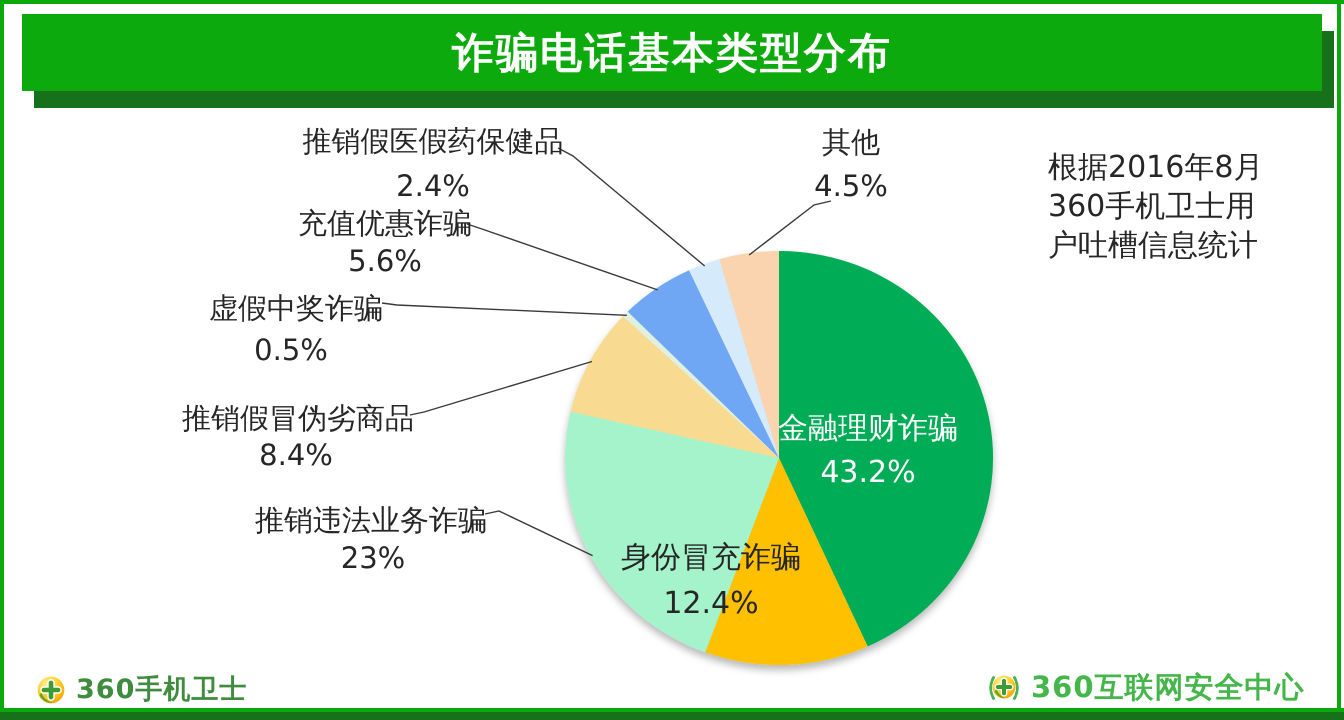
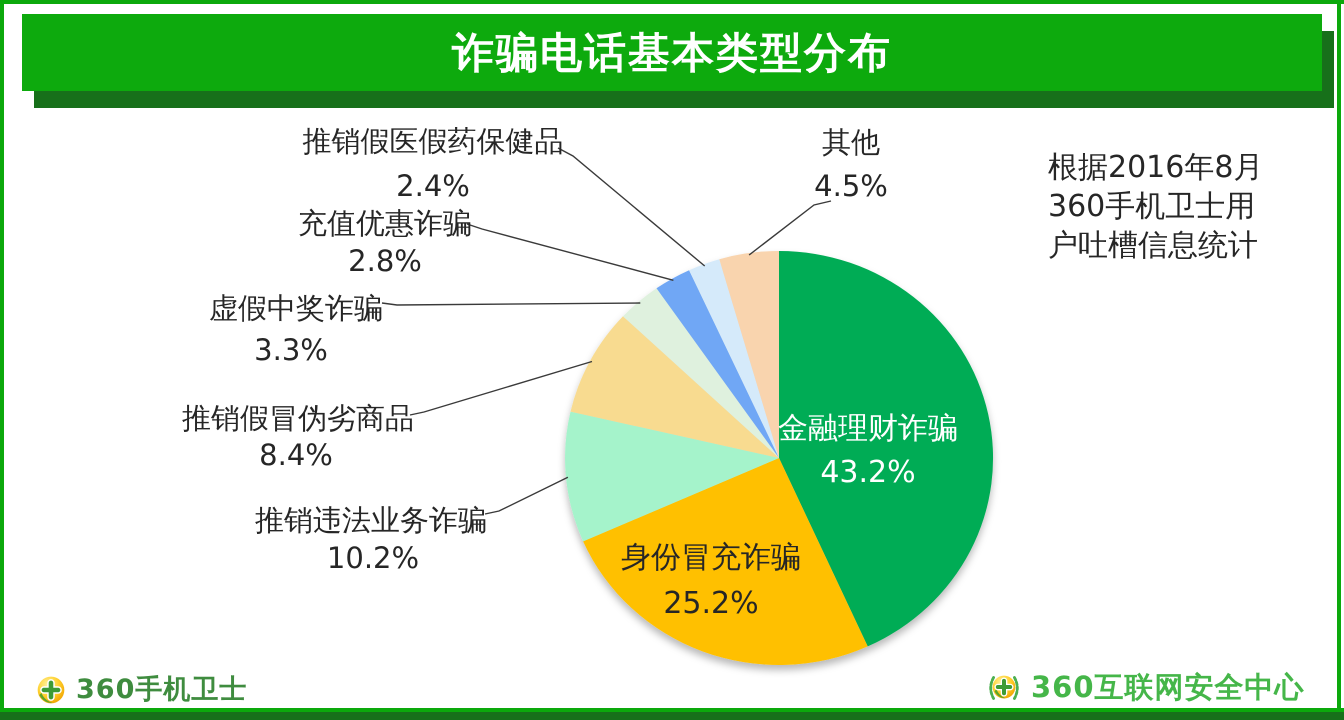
身份冒充诈骗: 12.4% -> 25.2%
推销违法业务诈骗: 23% -> 10.2%
虚假中奖诈骗: 0.5% -> 3.3%
充值优惠诈骗: 5.6% -> 2.8%
